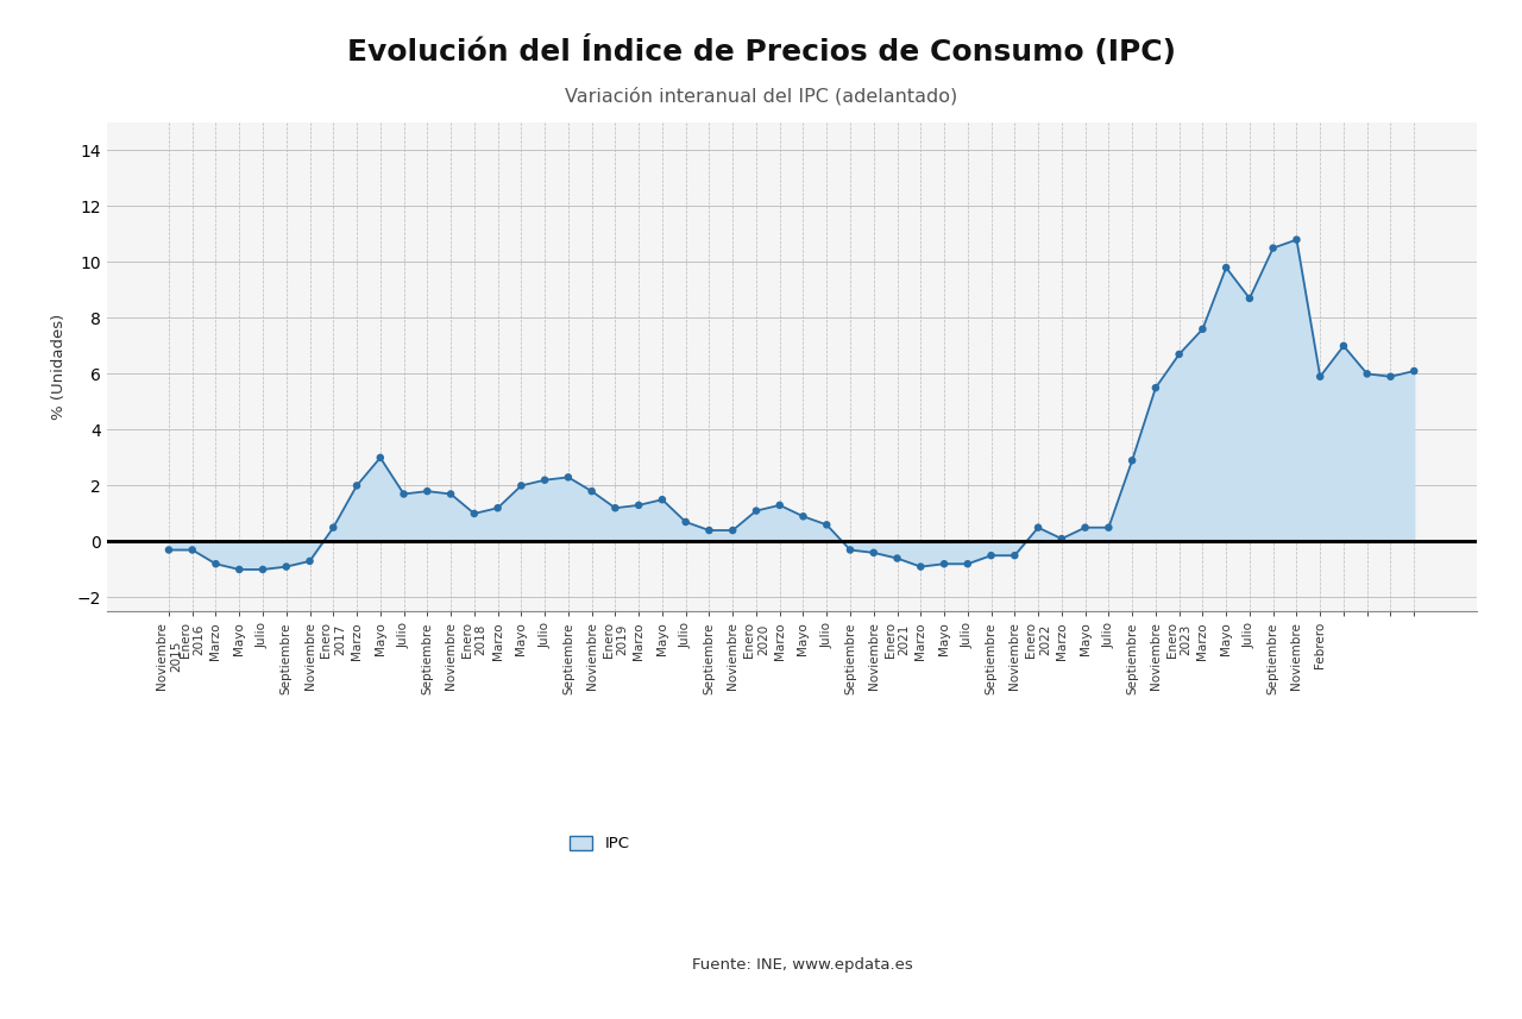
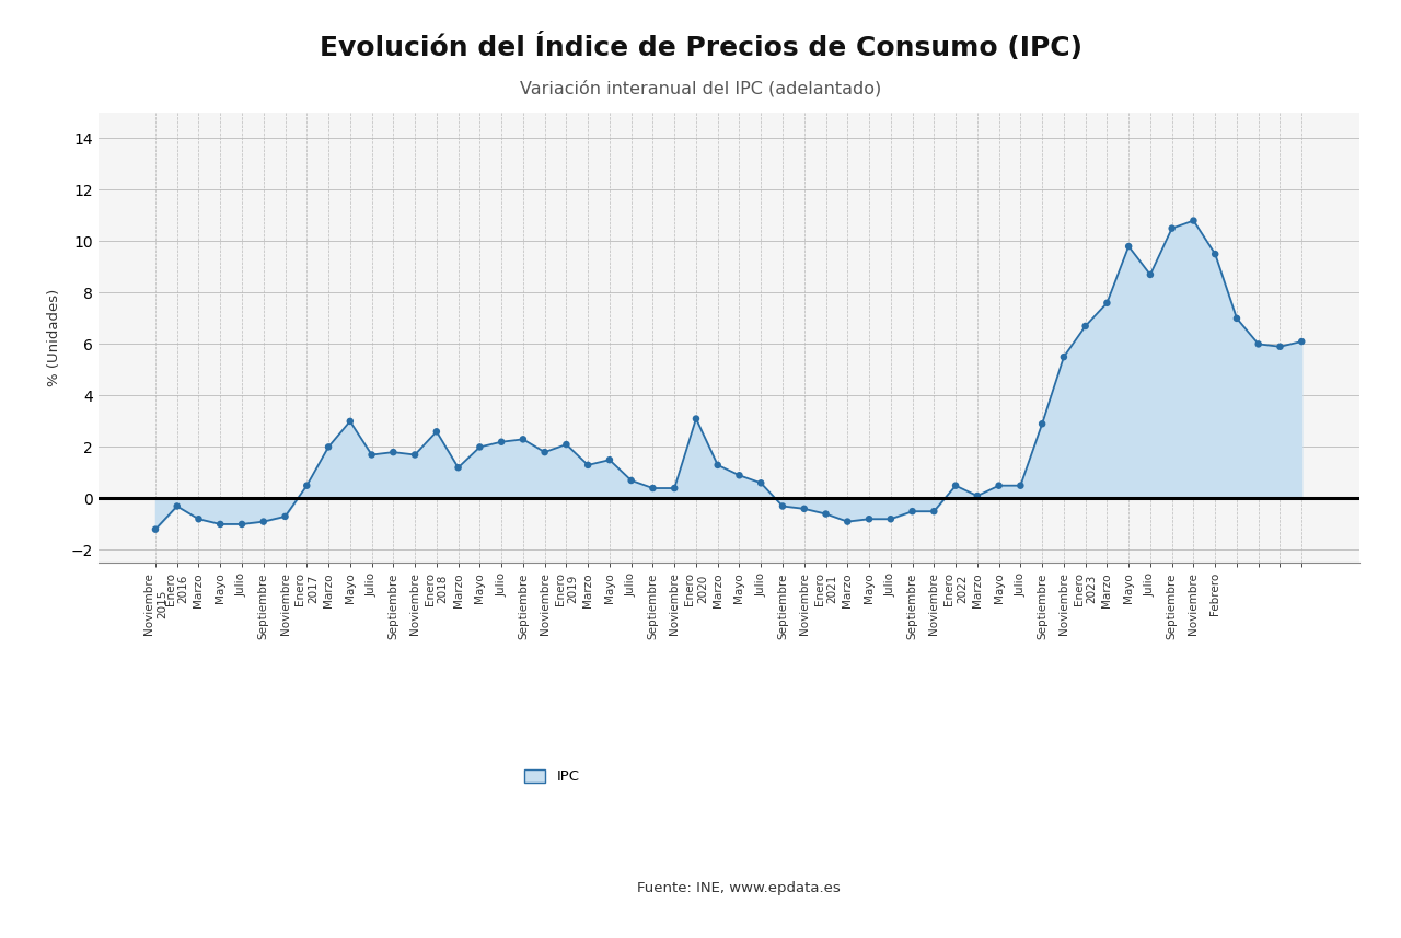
Noviembre 2015: -0.3 -> -1.2
Enero 2018: 1.0 -> 2.6
Enero 2019: 1.2 -> 2.1
Enero 2020: 1.1 -> 3.1
Febrero: 5.9 -> 9.5
